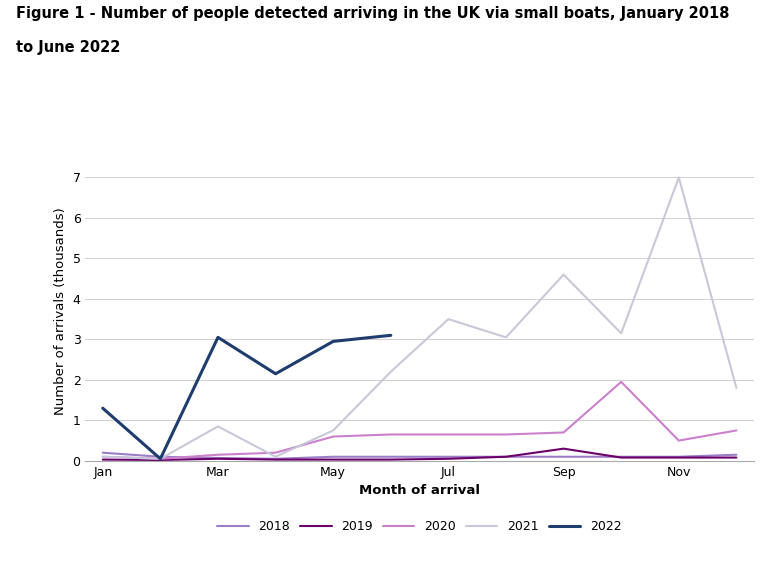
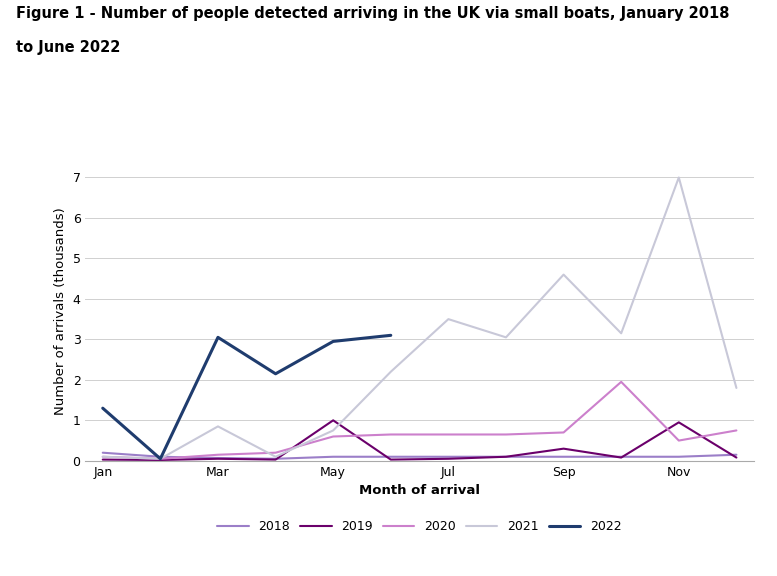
2019/May: 0.03 -> 1.00
2019/Nov: 0.08 -> 0.95
